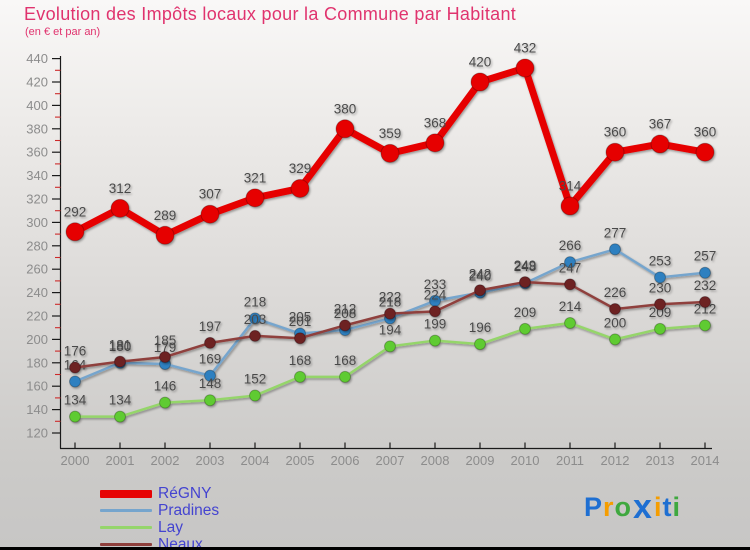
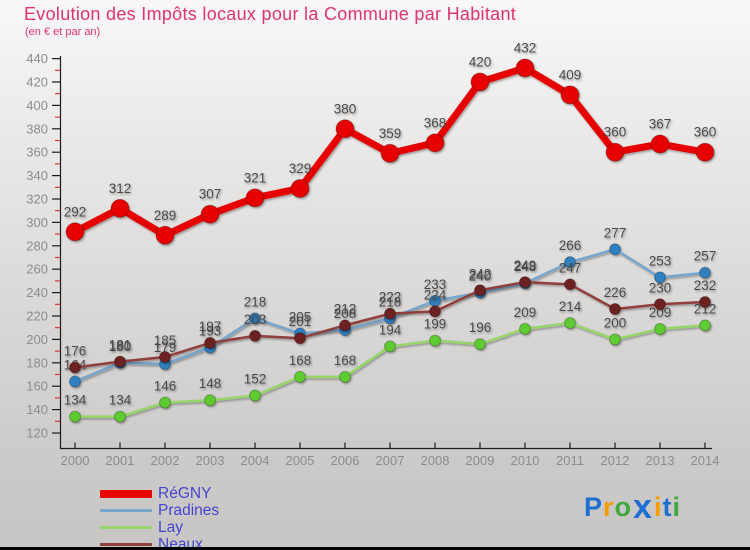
Pradines/2003: 169 -> 193
RéGNY/2011: 314 -> 409
